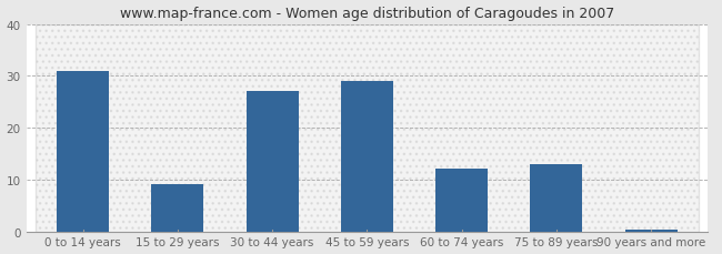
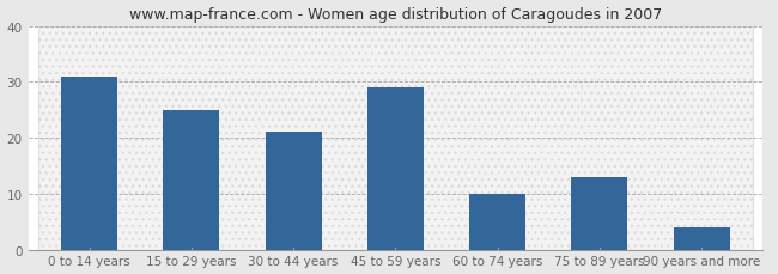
15 to 29 years: 9.0 -> 25.0
30 to 44 years: 27.0 -> 21.0
60 to 74 years: 12.0 -> 10.0
90 years and more: 0.4 -> 4.0
